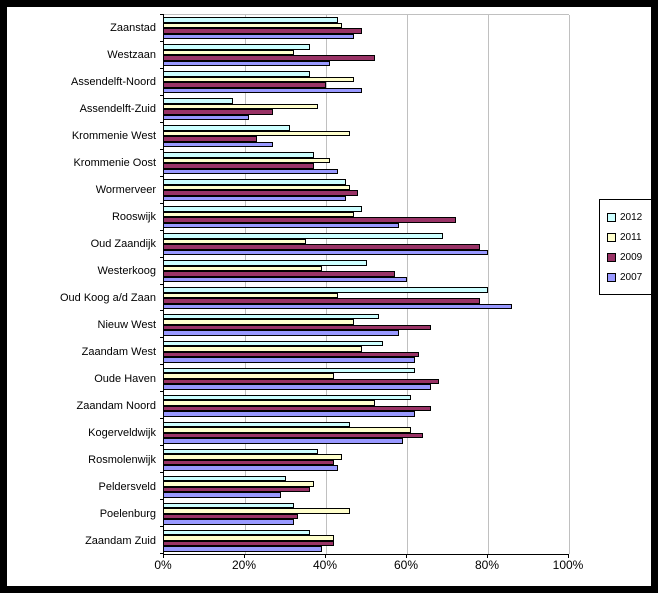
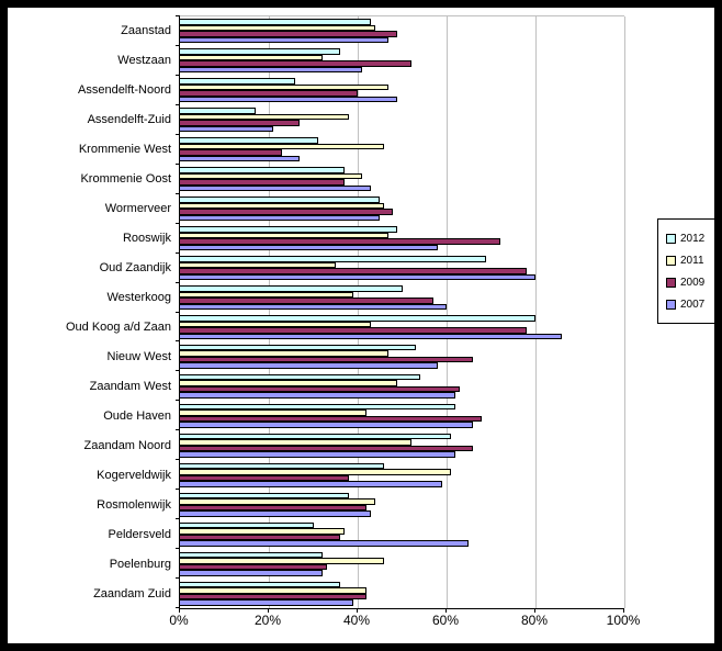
2012/Assendelft-Noord: 36% -> 26%
2009/Kogerveldwijk: 64% -> 38%
2007/Peldersveld: 29% -> 65%
